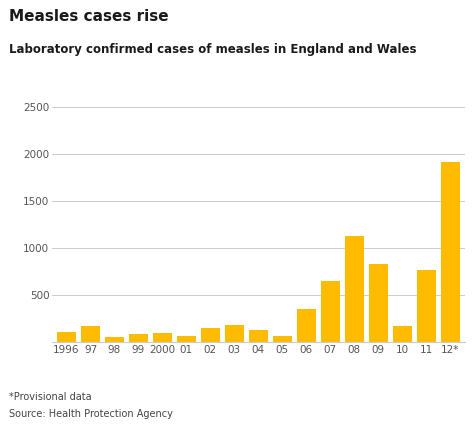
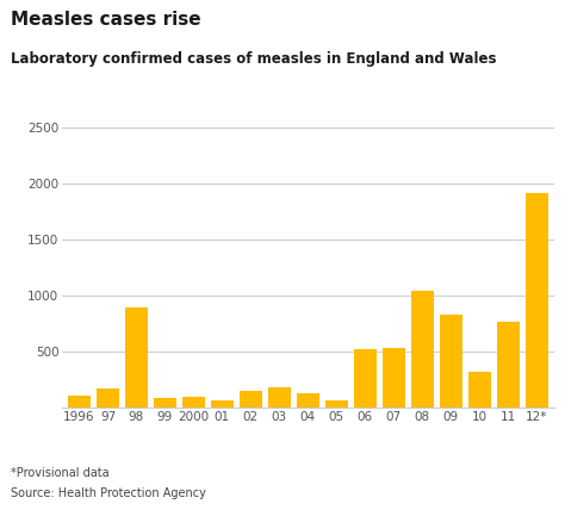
98: 60 -> 900
06: 360 -> 520
07: 650 -> 540
08: 1130 -> 1040
10: 170 -> 320
